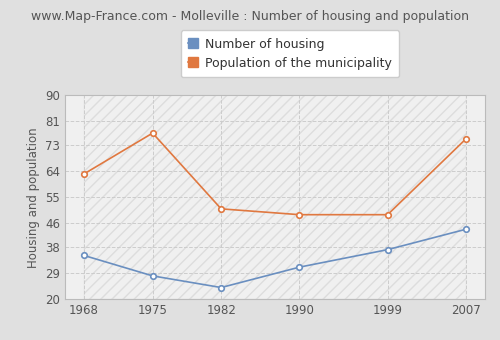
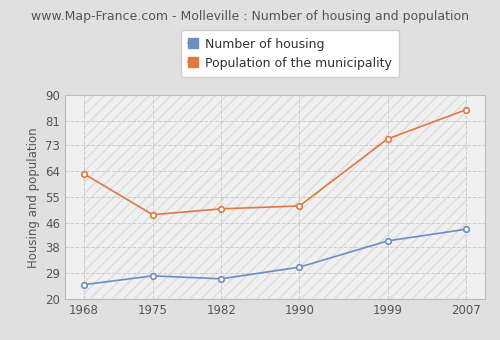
Number of housing/1968: 35 -> 25
Population of the municipality/1975: 77 -> 49
Number of housing/1982: 24 -> 27
Population of the municipality/1990: 49 -> 52
Number of housing/1999: 37 -> 40
Population of the municipality/1999: 49 -> 75
Population of the municipality/2007: 75 -> 85
